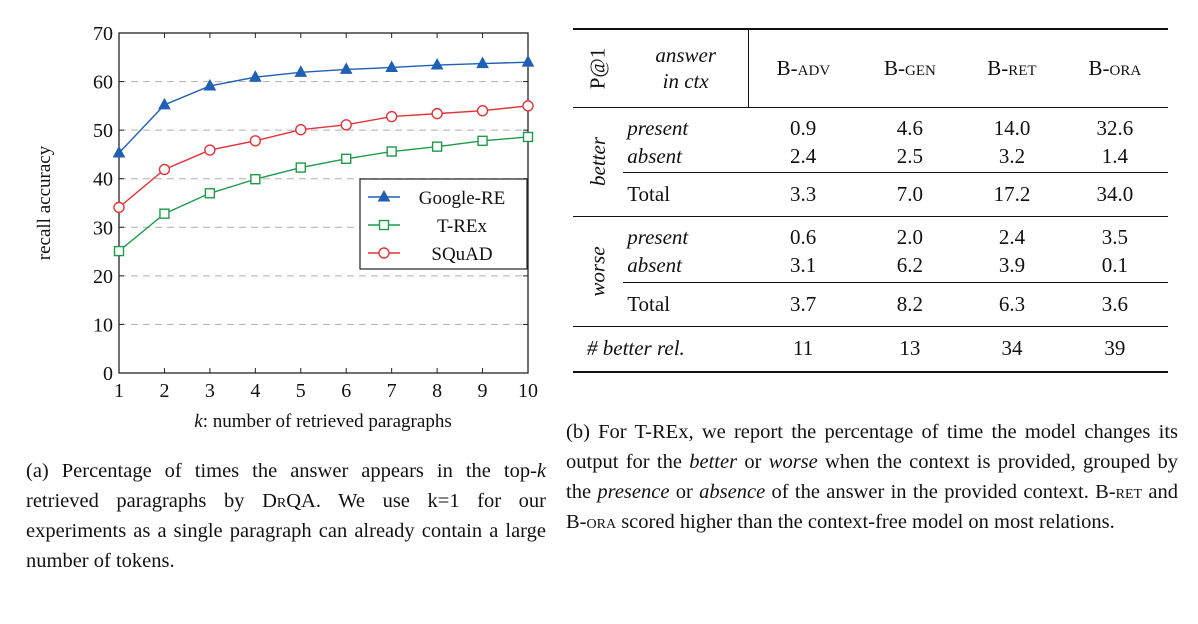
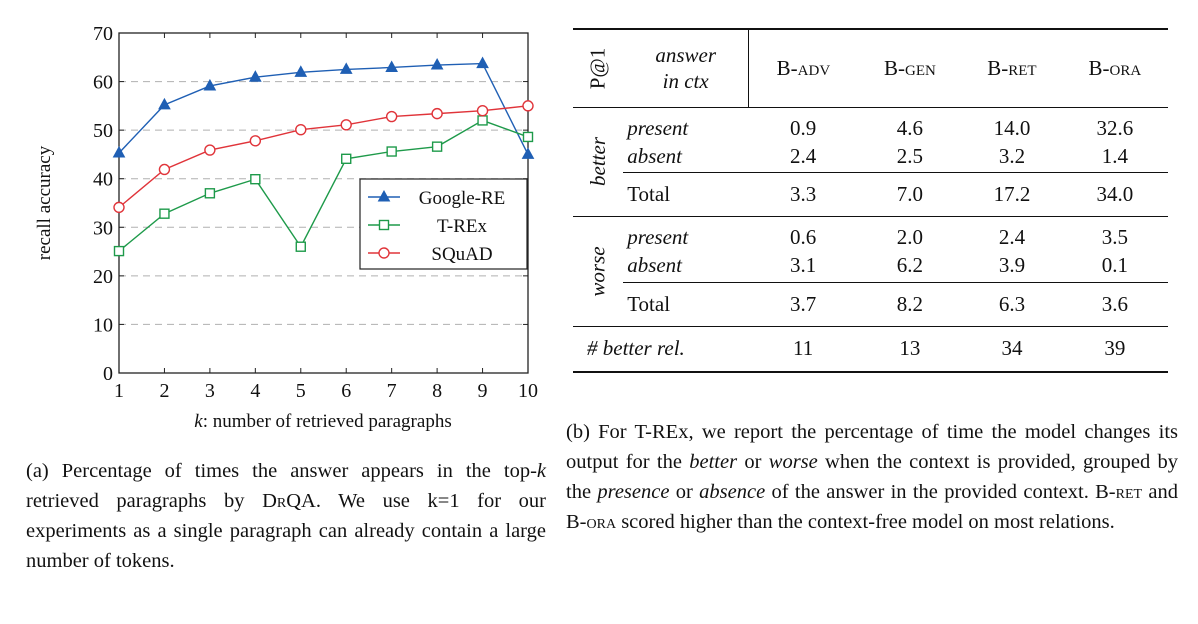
T-REx/5: 42 -> 26
T-REx/9: 48 -> 52
Google-RE/10: 64 -> 45
